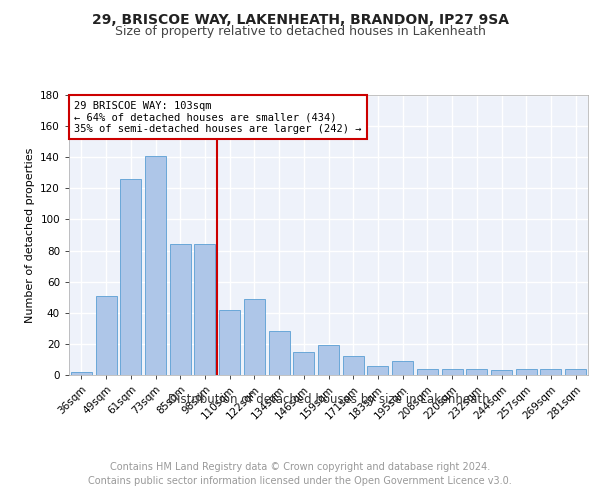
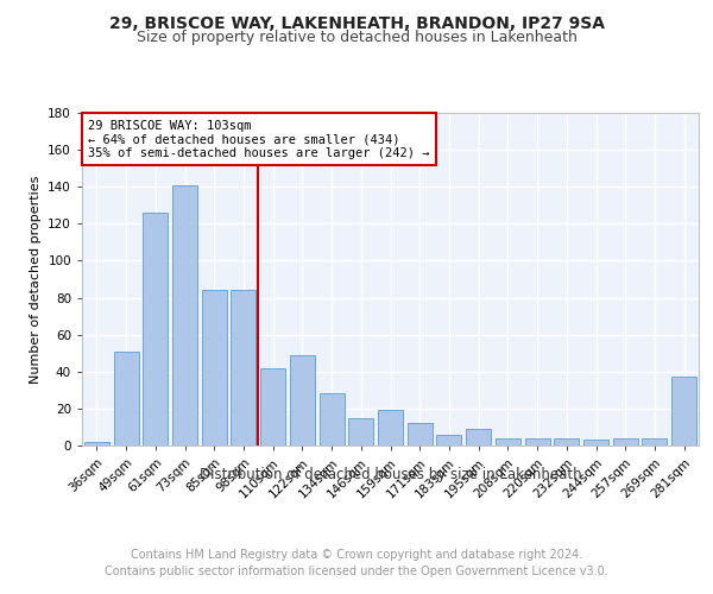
281sqm: 4 -> 37
